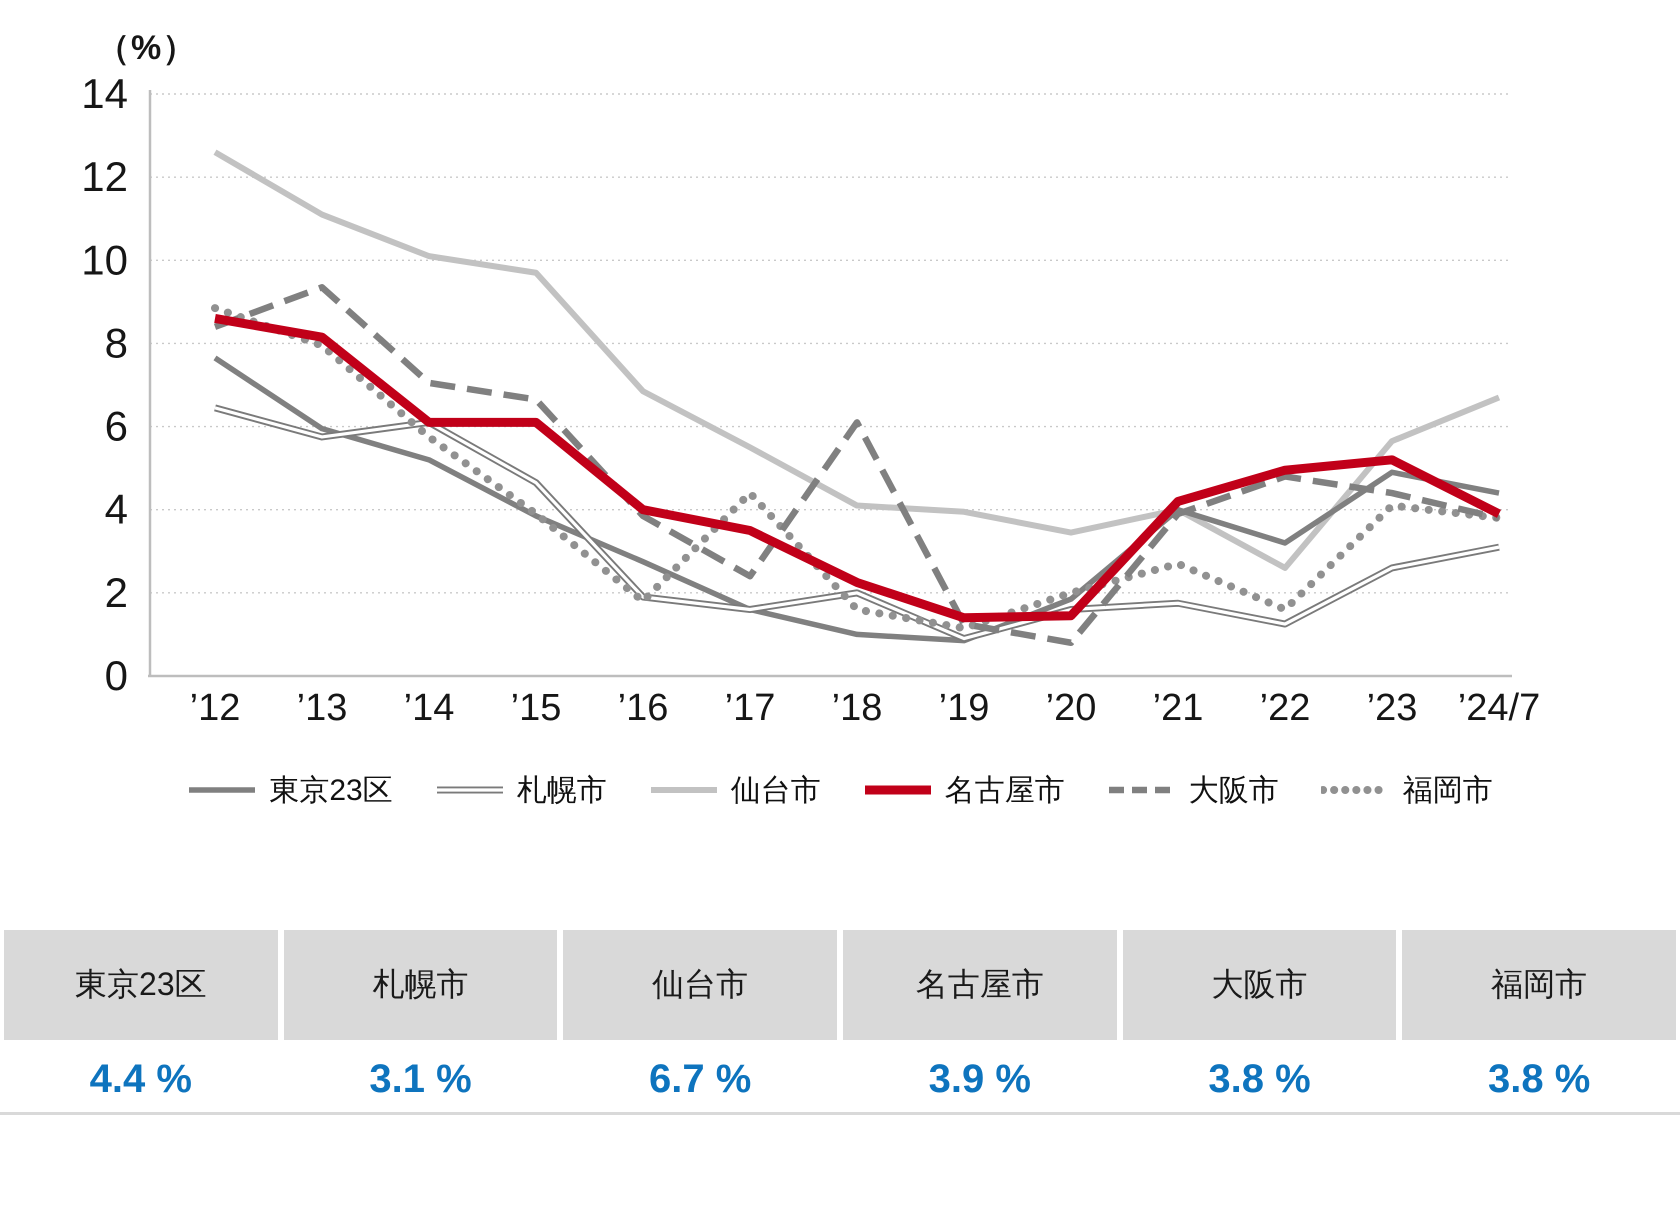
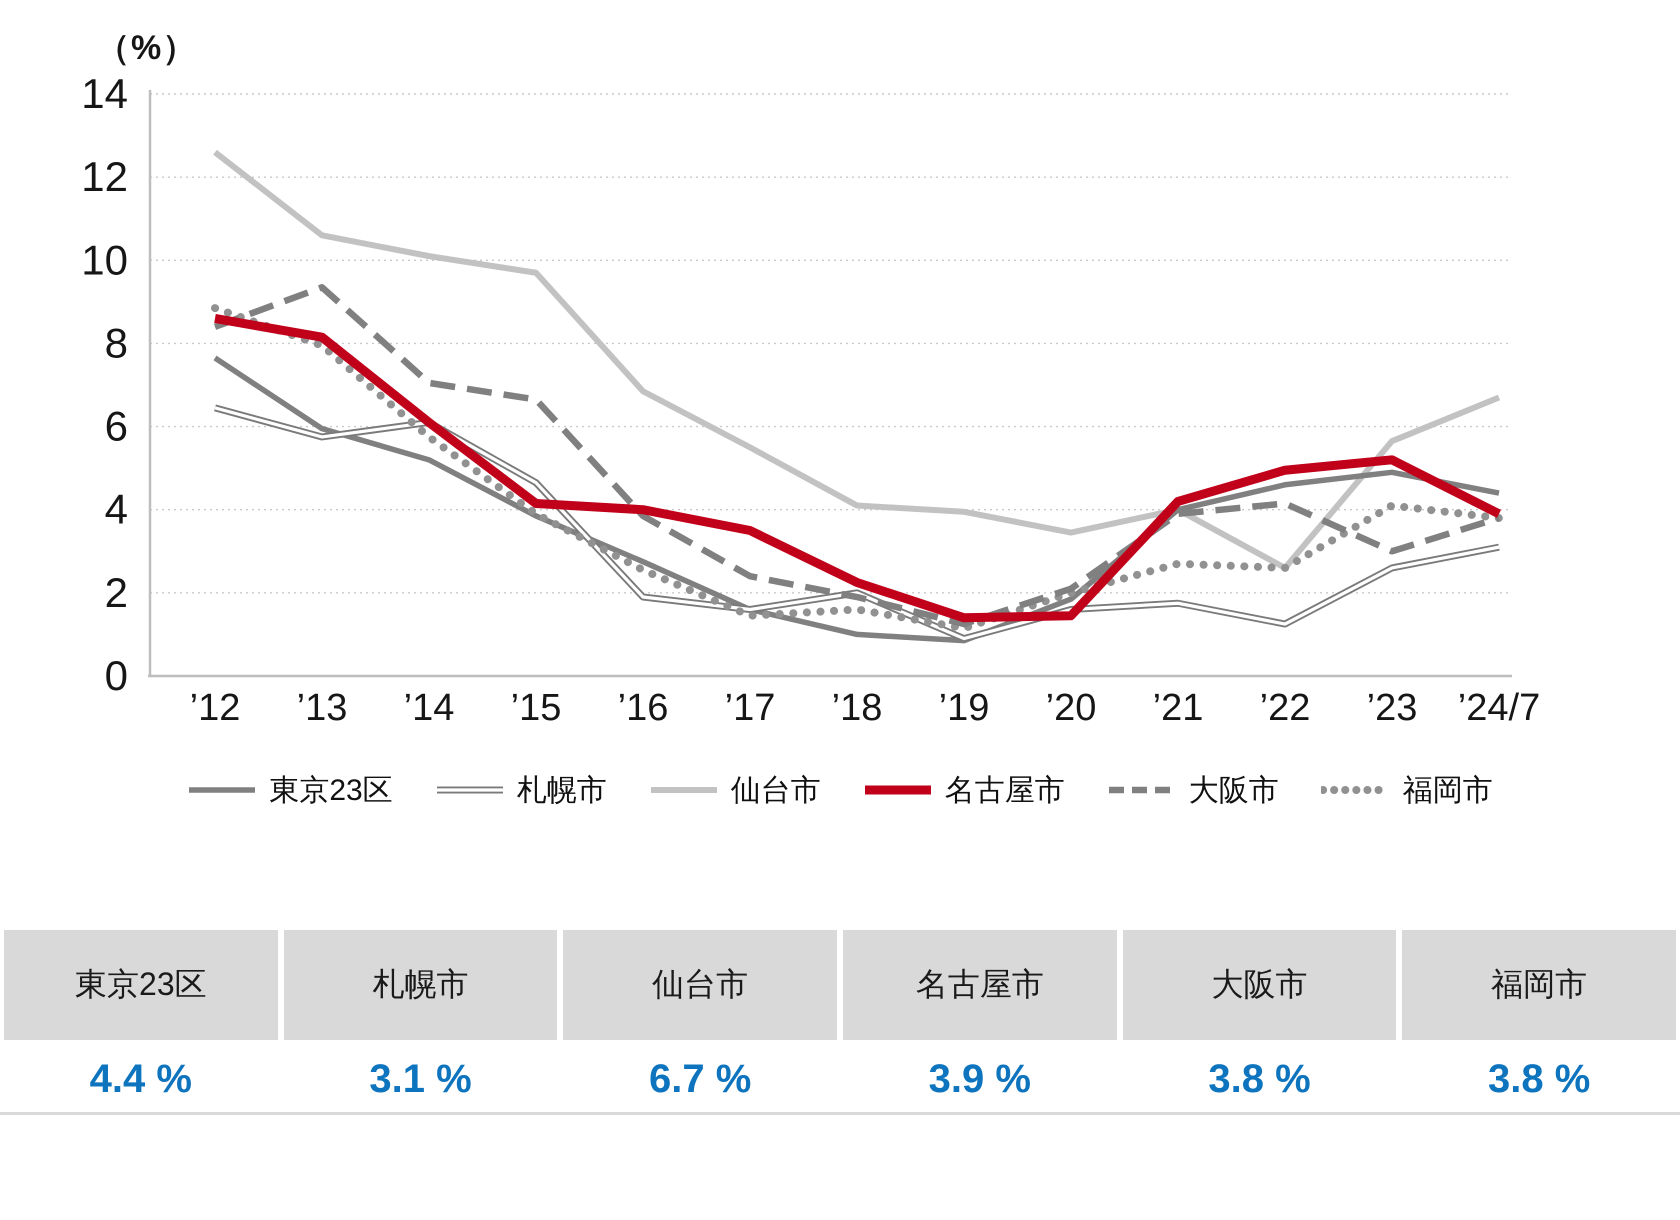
仙台市/’13: 11.1 -> 10.6
名古屋市/’15: 6.1 -> 4.2
福岡市/’16: 1.8 -> 2.5
福岡市/’17: 4.4 -> 1.4
大阪市/’18: 6.1 -> 1.9
大阪市/’20: 0.8 -> 2.1
東京23区/’22: 3.2 -> 4.6
大阪市/’22: 4.8 -> 4.2
福岡市/’22: 1.6 -> 2.6
大阪市/’23: 4.4 -> 3.0
